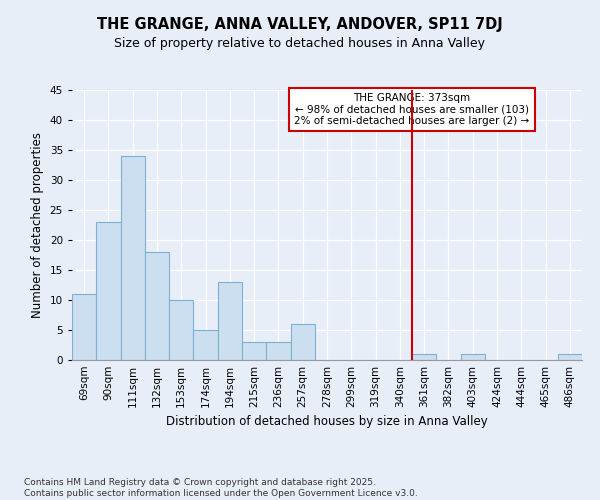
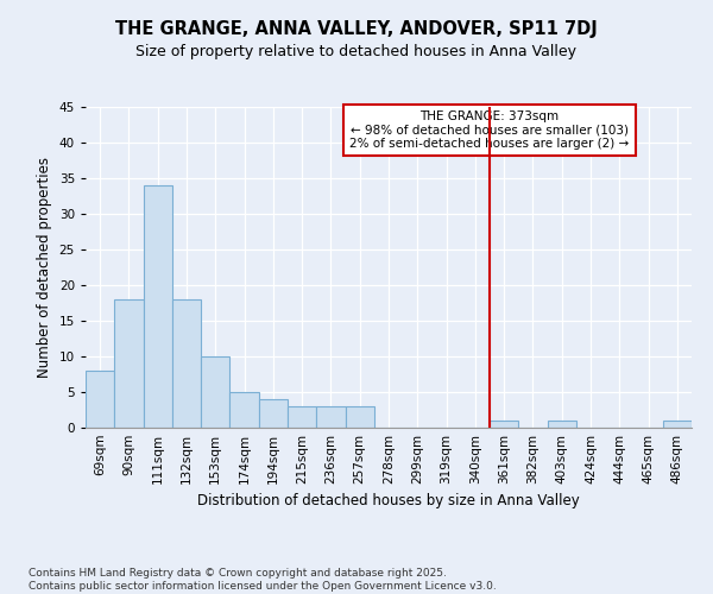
69sqm: 11 -> 8
90sqm: 23 -> 18
194sqm: 13 -> 4
257sqm: 6 -> 3
